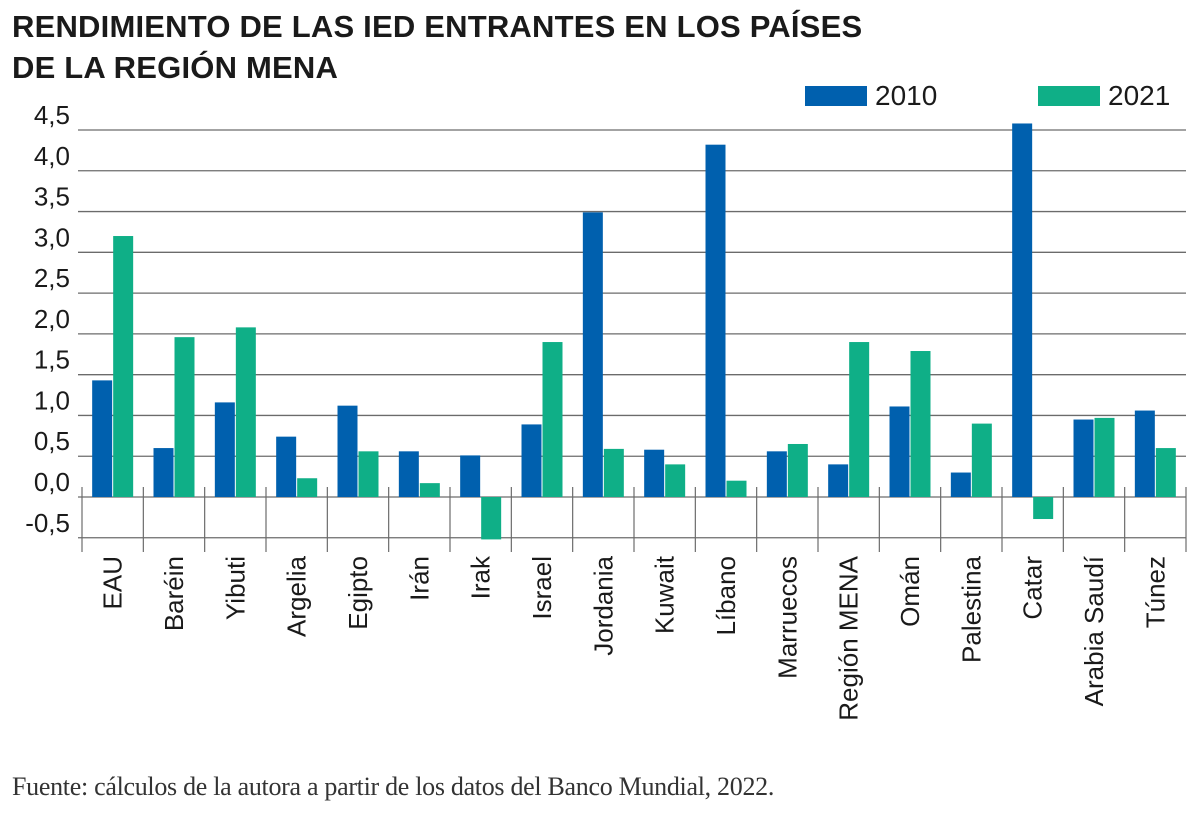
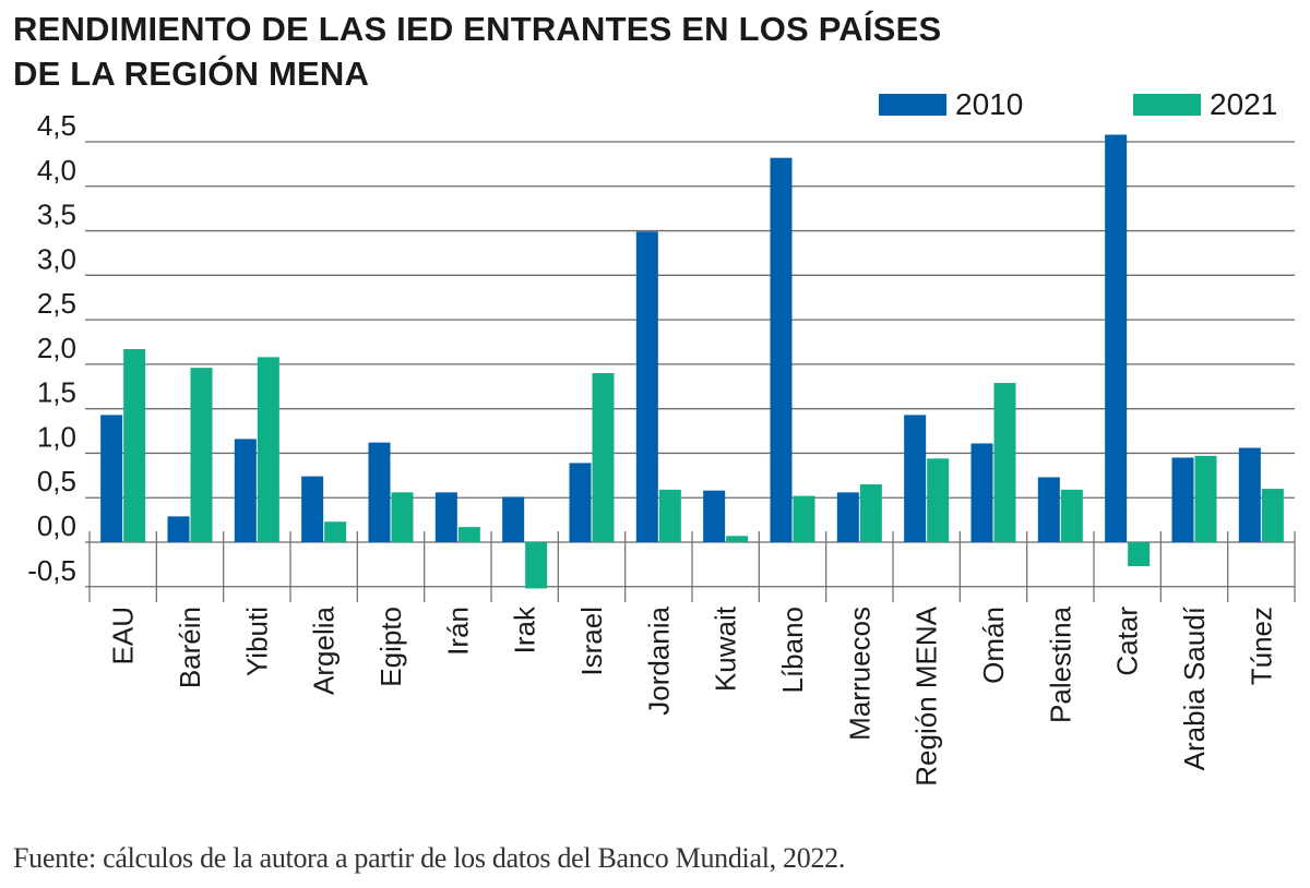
2021/EAU: 3,2 -> 2,2
2010/Baréin: 0,6 -> 0,3
2021/Kuwait: 0,4 -> 0,1
2021/Líbano: 0,2 -> 0,5
2010/Región MENA: 0,4 -> 1,4
2021/Región MENA: 1,9 -> 0,9
2010/Palestina: 0,3 -> 0,7
2021/Palestina: 0,9 -> 0,6
